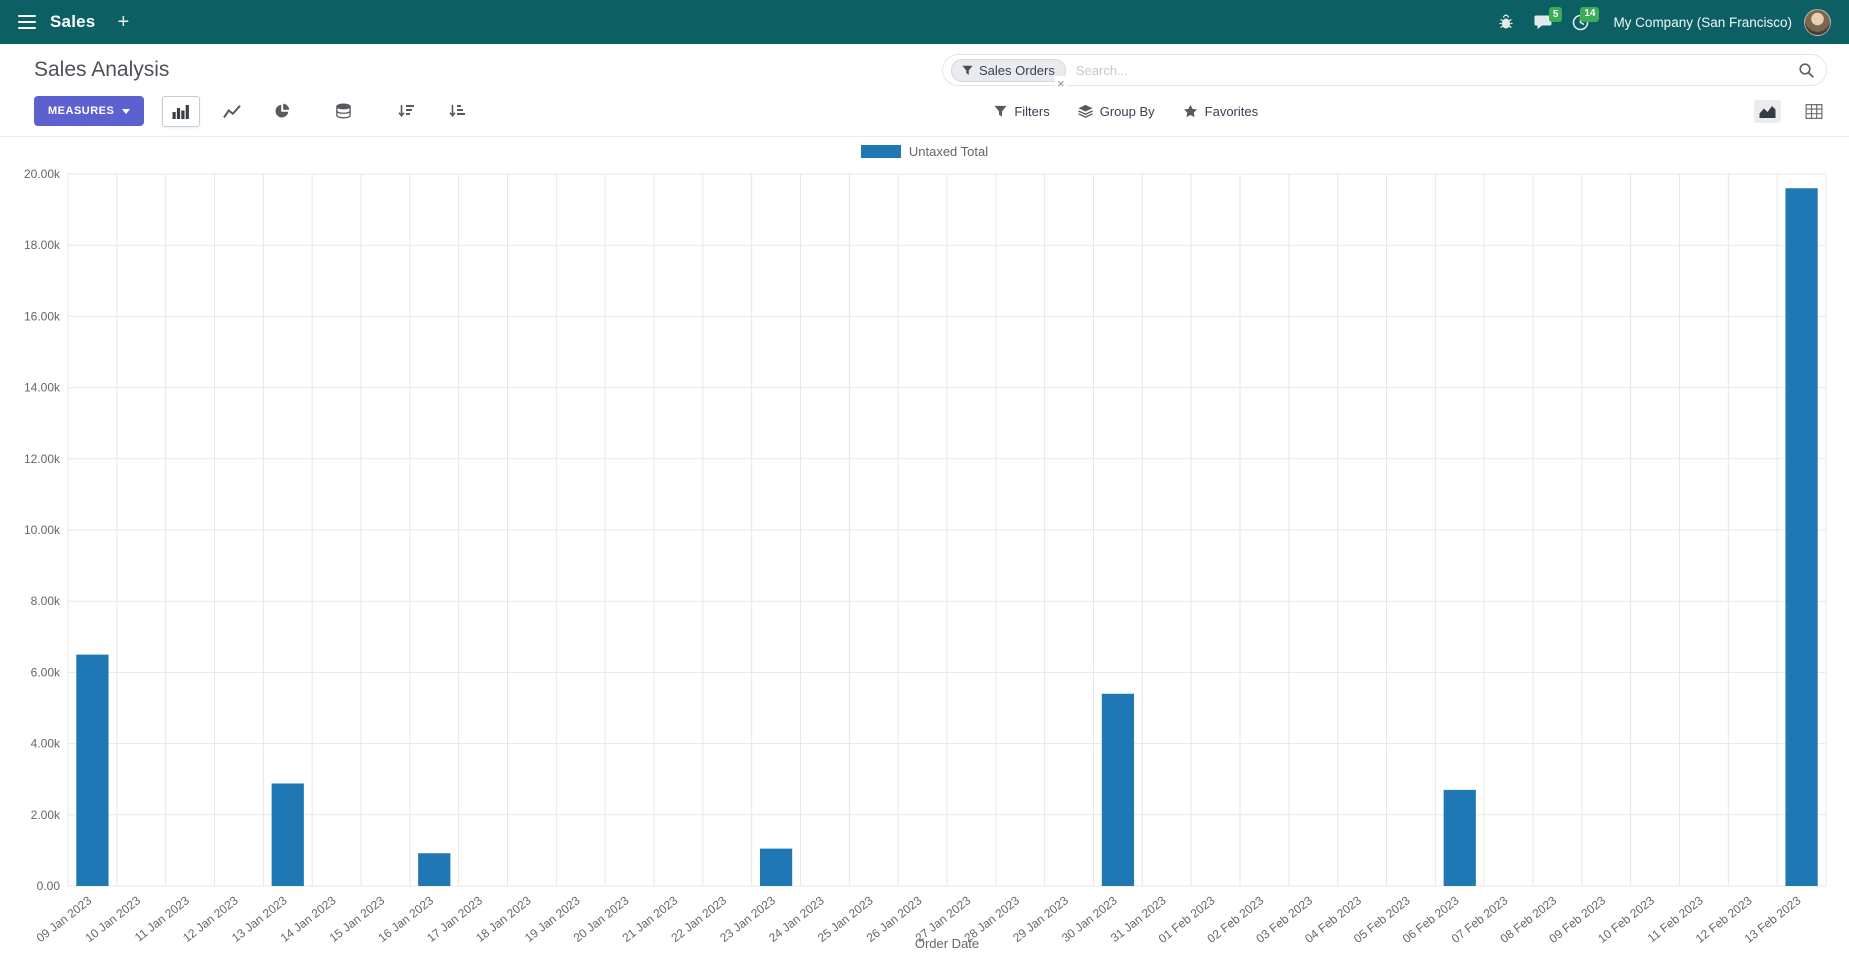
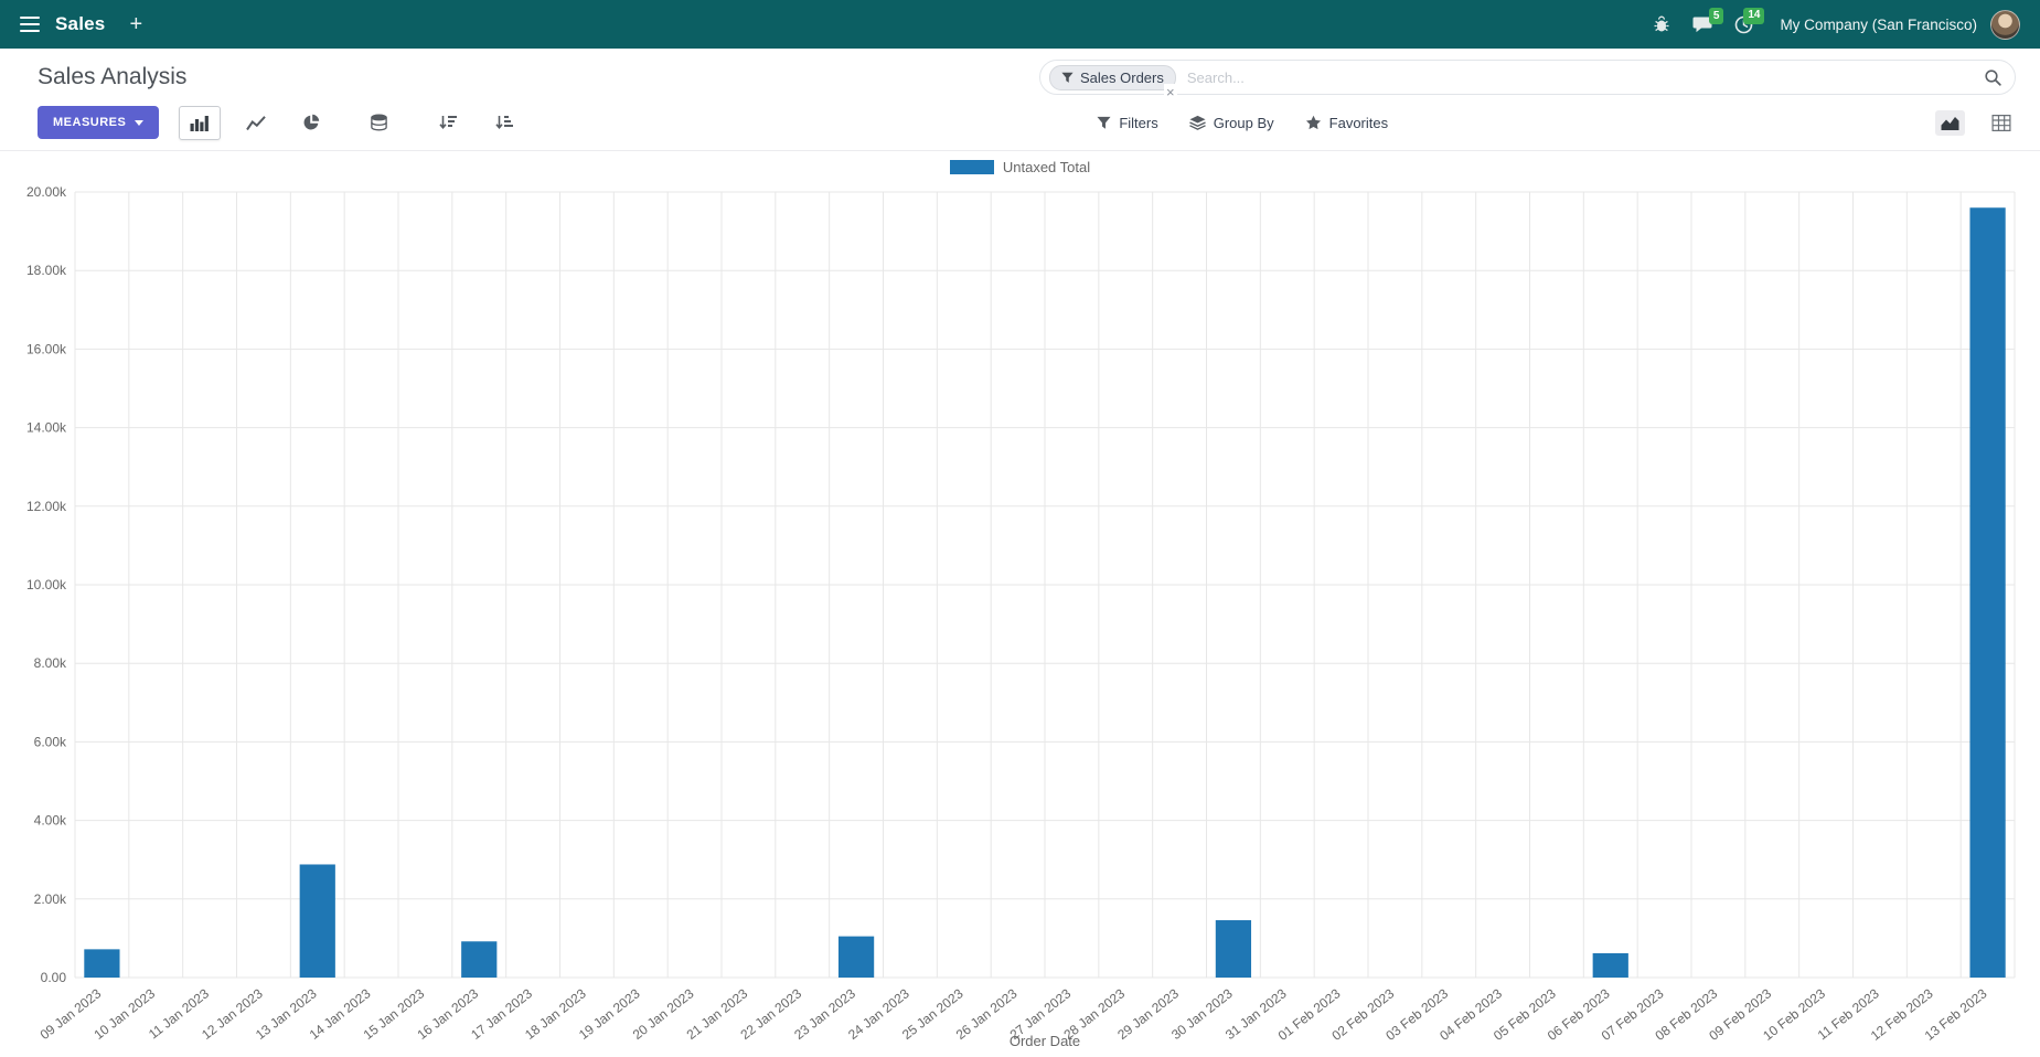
09 Jan 2023: 6.5k -> 0.7k
30 Jan 2023: 5.4k -> 1.5k
06 Feb 2023: 2.7k -> 0.6k
